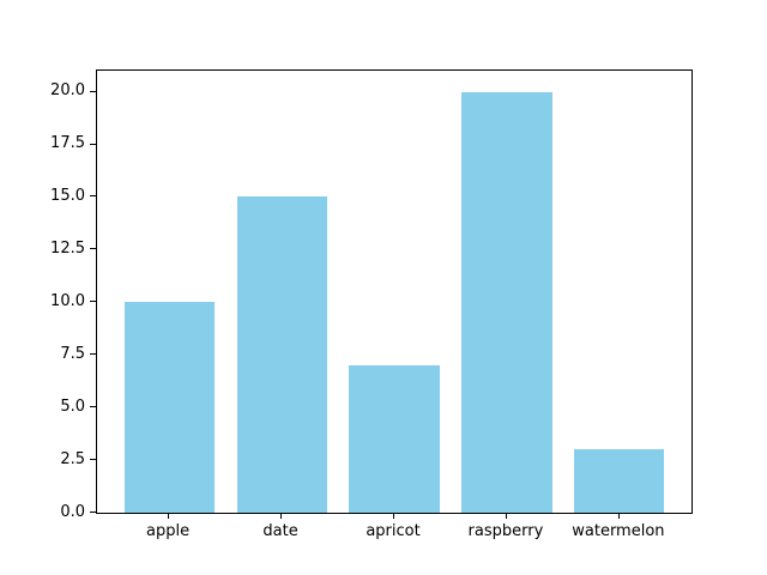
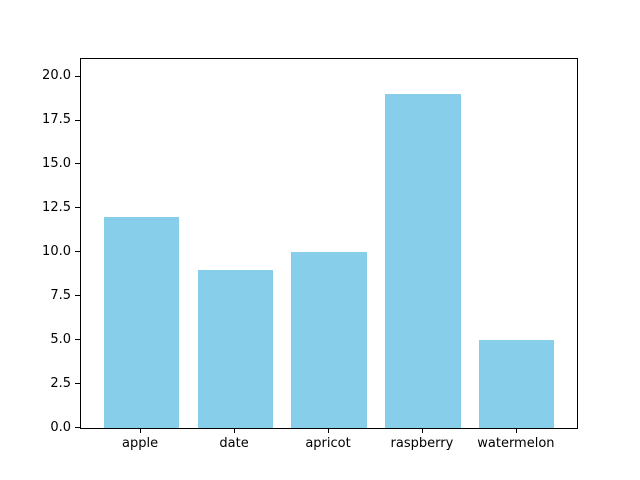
apple: 10 -> 12
date: 15 -> 9
apricot: 7 -> 10
raspberry: 20 -> 19
watermelon: 3 -> 5
